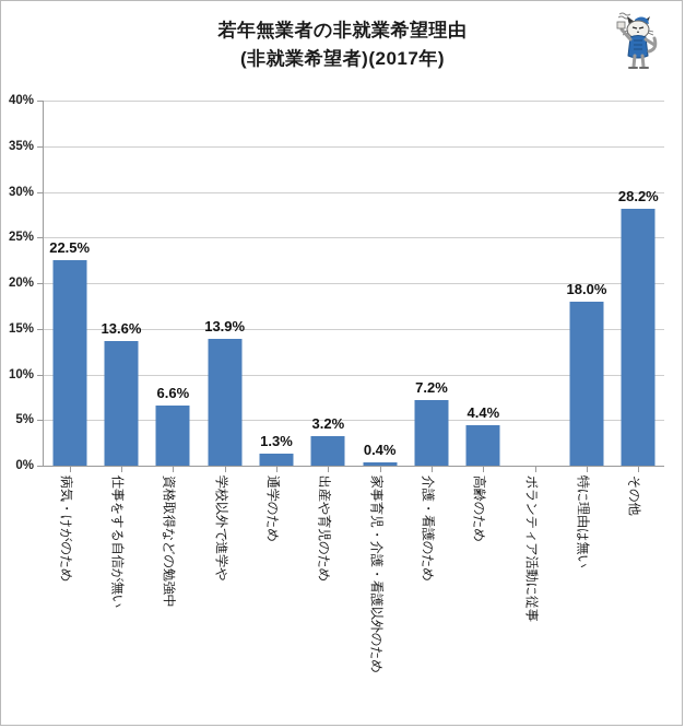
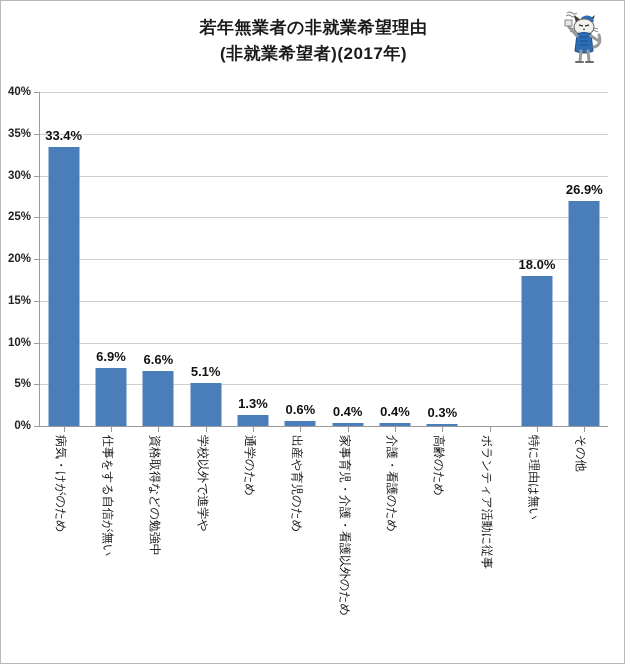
病気・けがのため: 22.5% -> 33.4%
仕事をする自信が無い: 13.6% -> 6.9%
学校以外で進学や: 13.9% -> 5.1%
出産や育児のため: 3.2% -> 0.6%
介護・看護のため: 7.2% -> 0.4%
高齢のため: 4.4% -> 0.3%
その他: 28.2% -> 26.9%
